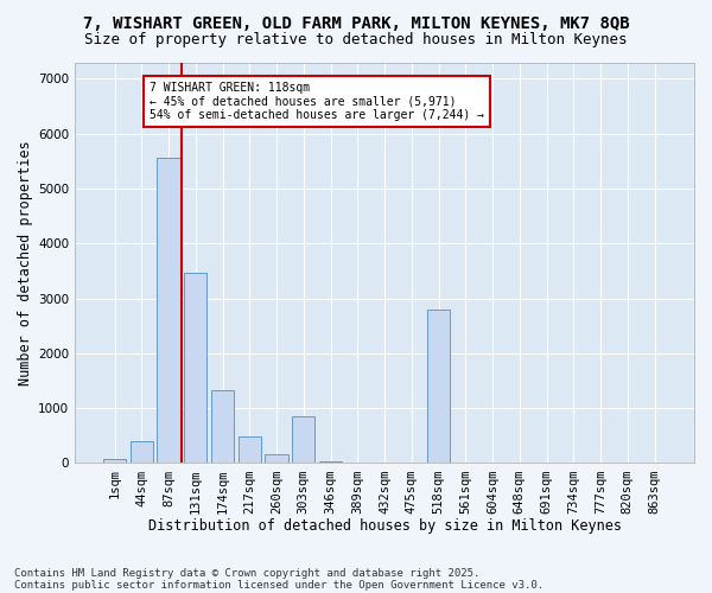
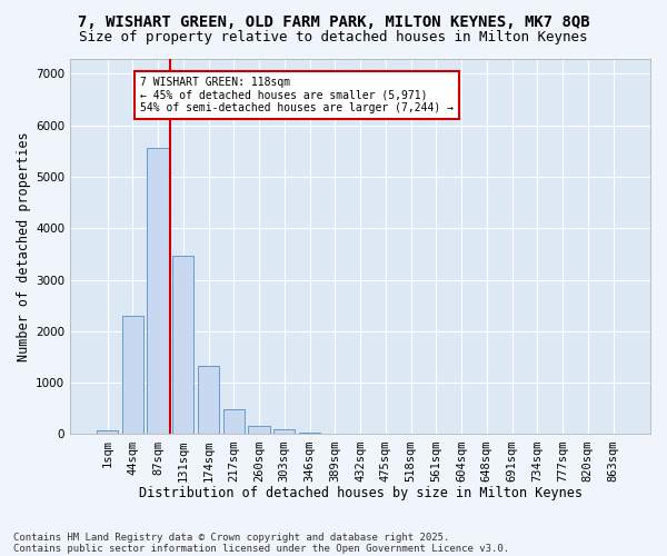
44sqm: 400 -> 2300
303sqm: 850 -> 90
518sqm: 2800 -> 0
